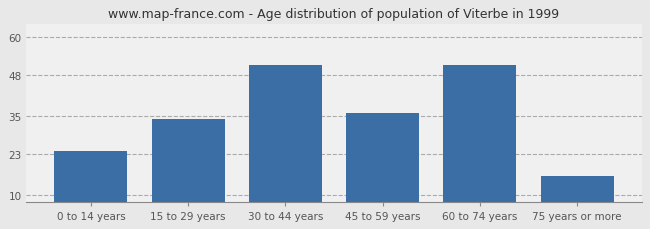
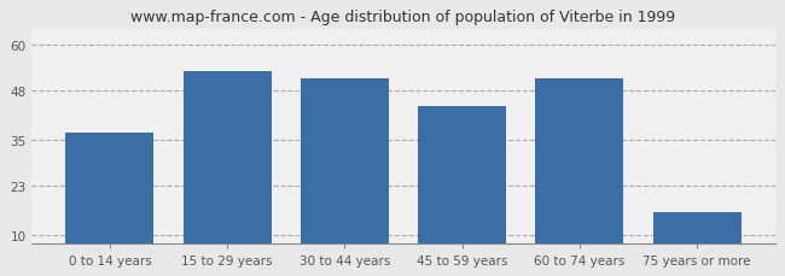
0 to 14 years: 24 -> 37
15 to 29 years: 34 -> 53
45 to 59 years: 36 -> 44
